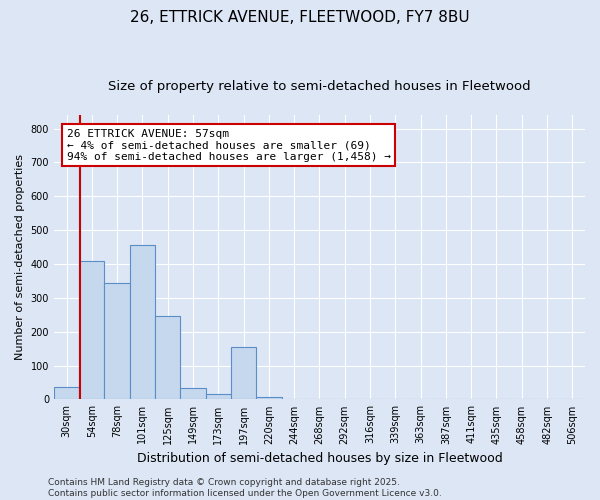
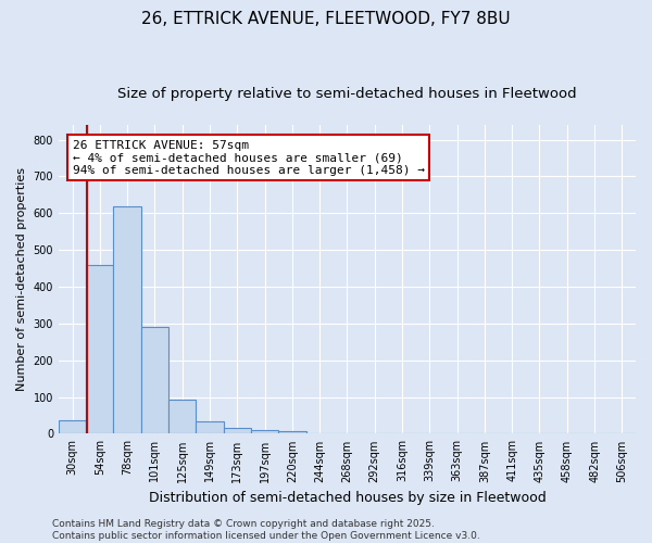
54sqm: 410 -> 460
78sqm: 345 -> 618
101sqm: 455 -> 290
125sqm: 245 -> 93
197sqm: 155 -> 10
